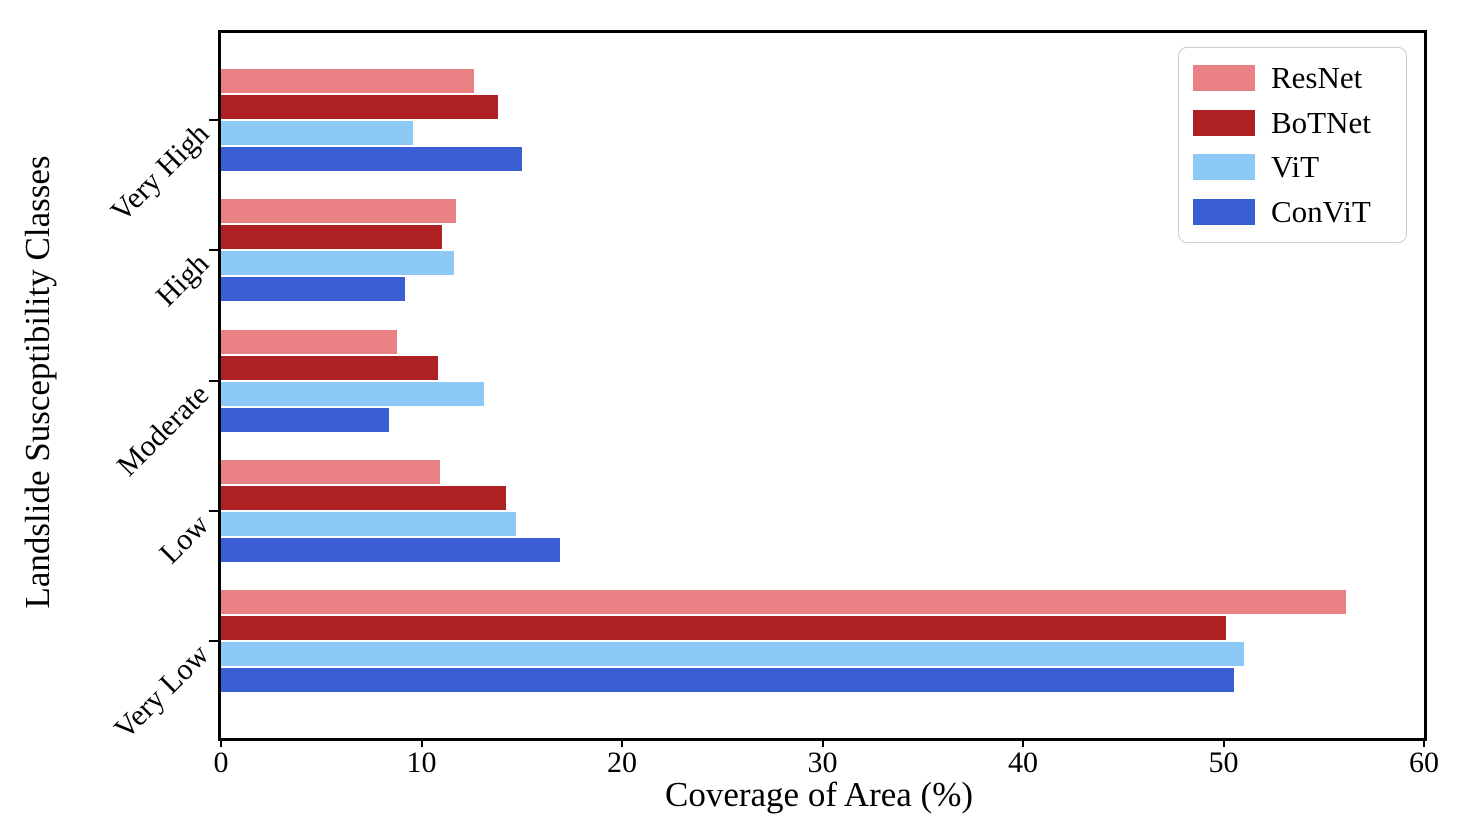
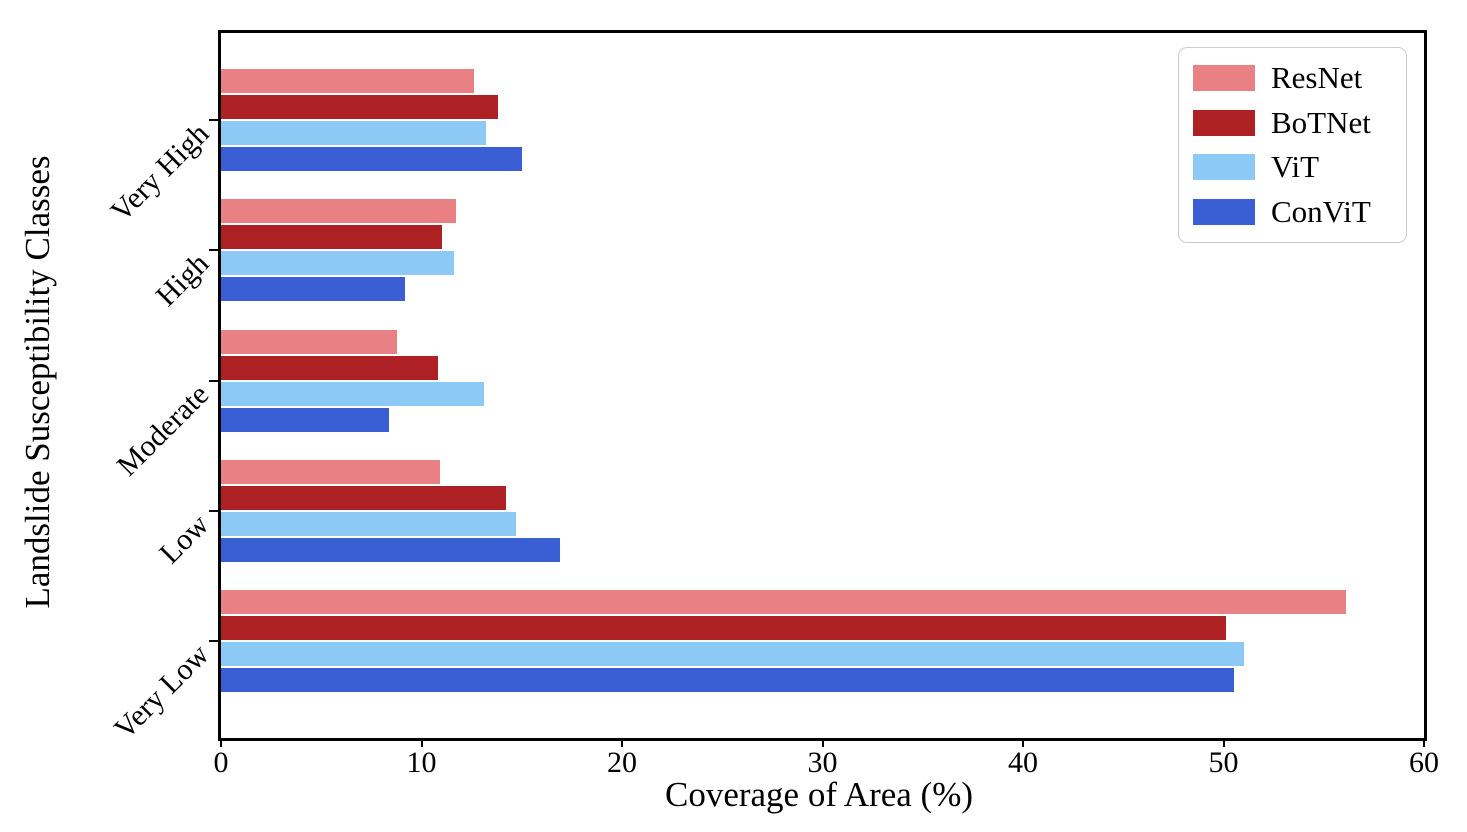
ViT/Very High: 9.6 -> 13.2
